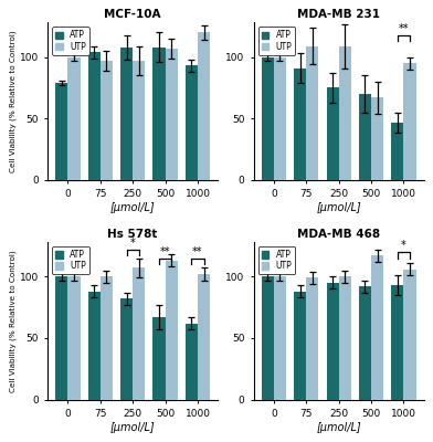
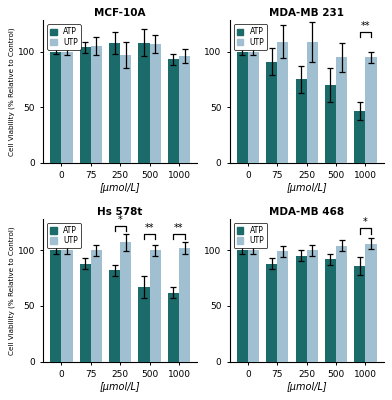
MCF-10A/ATP/0: 79 -> 100
MCF-10A/UTP/75: 97 -> 105
MCF-10A/UTP/1000: 120 -> 96
MDA-MB 231/UTP/500: 67 -> 95
Hs 578t/UTP/500: 113 -> 100
MDA-MB 468/UTP/500: 117 -> 104
MDA-MB 468/ATP/1000: 93 -> 86
